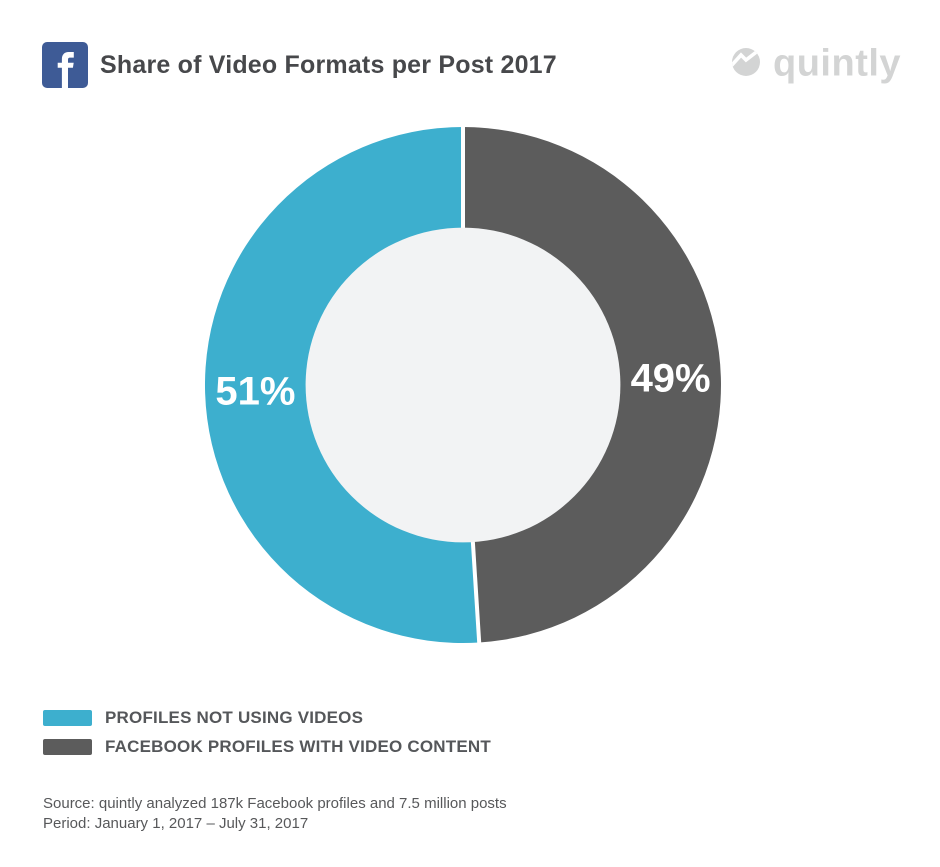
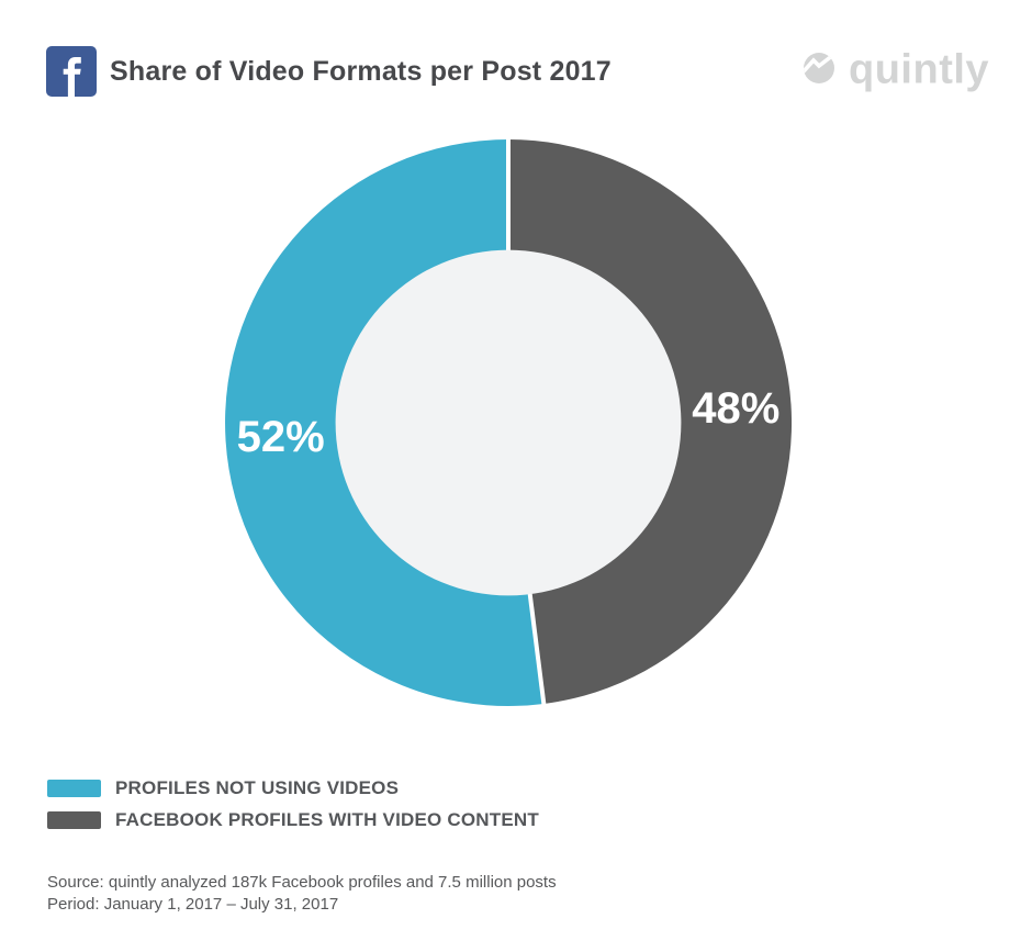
PROFILES NOT USING VIDEOS: 51% -> 52%
FACEBOOK PROFILES WITH VIDEO CONTENT: 49% -> 48%
